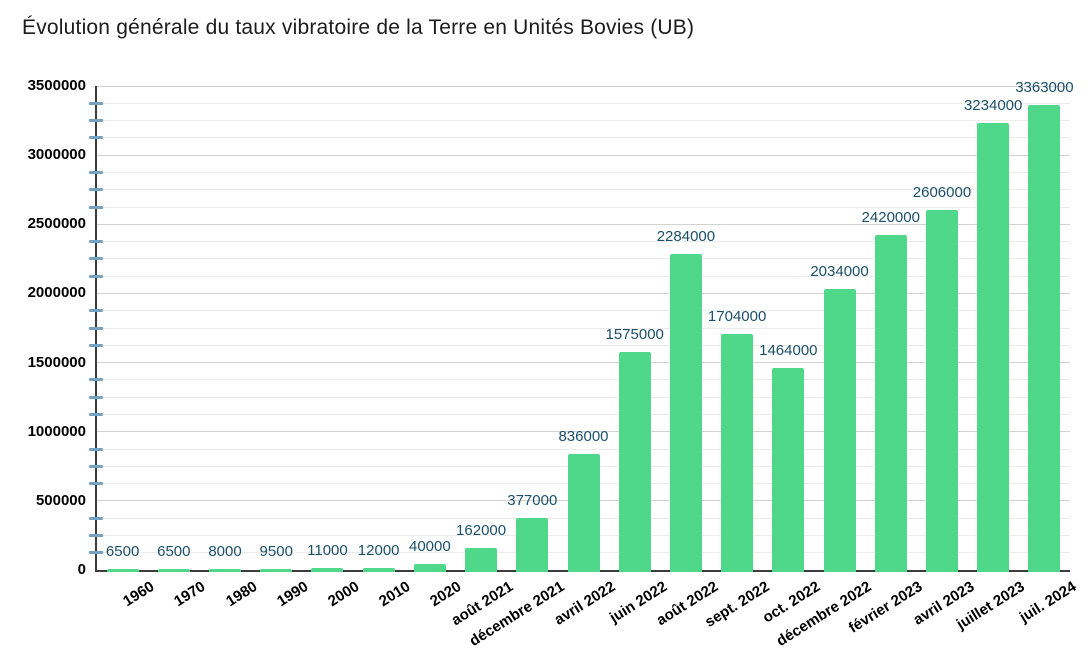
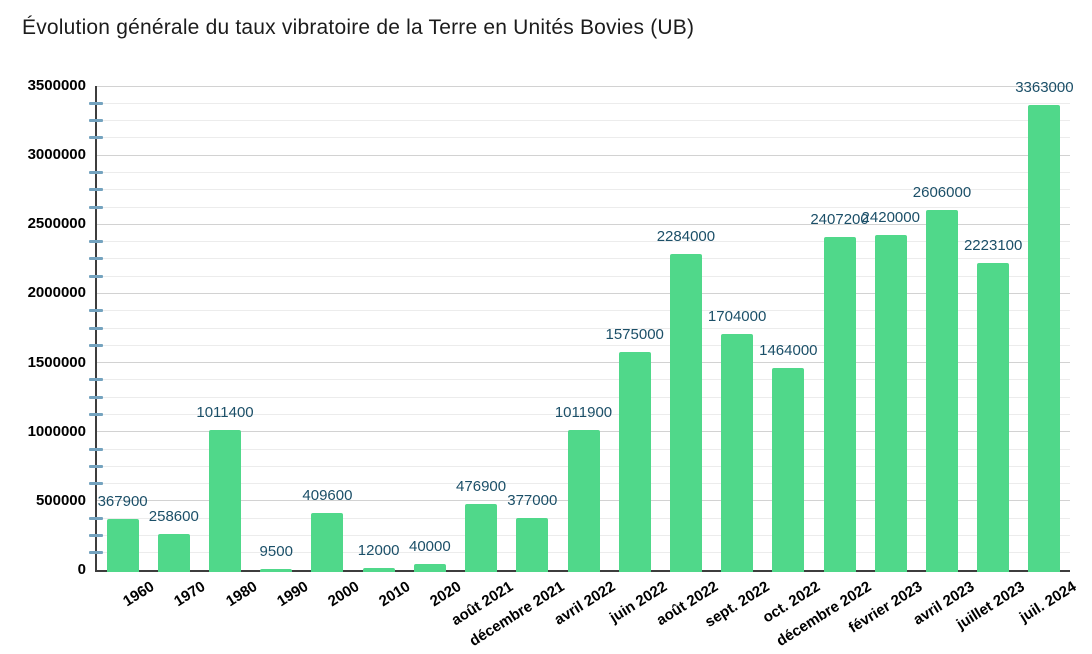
1960: 6500 -> 367900
1970: 6500 -> 258600
1980: 8000 -> 1011400
2000: 11000 -> 409600
août 2021: 162000 -> 476900
avril 2022: 836000 -> 1011900
décembre 2022: 2034000 -> 2407200
juillet 2023: 3234000 -> 2223100
